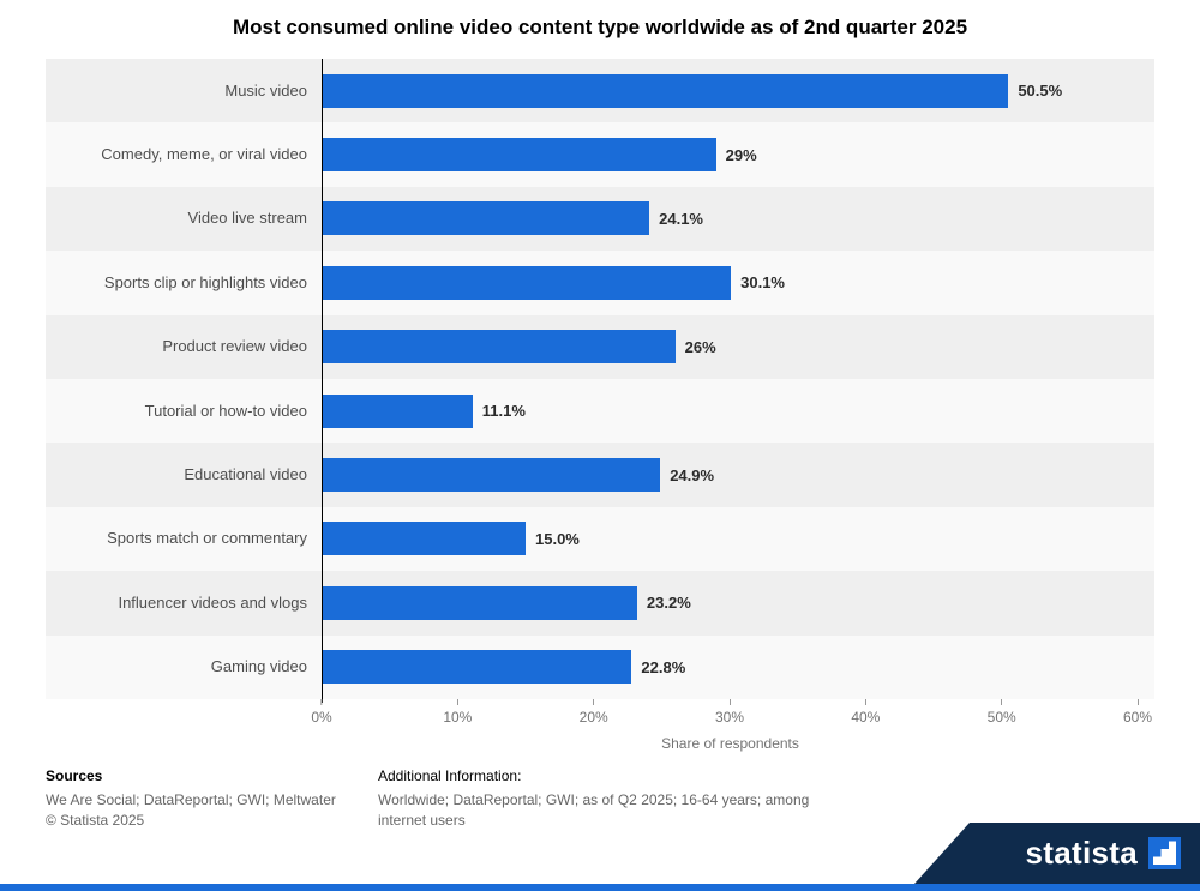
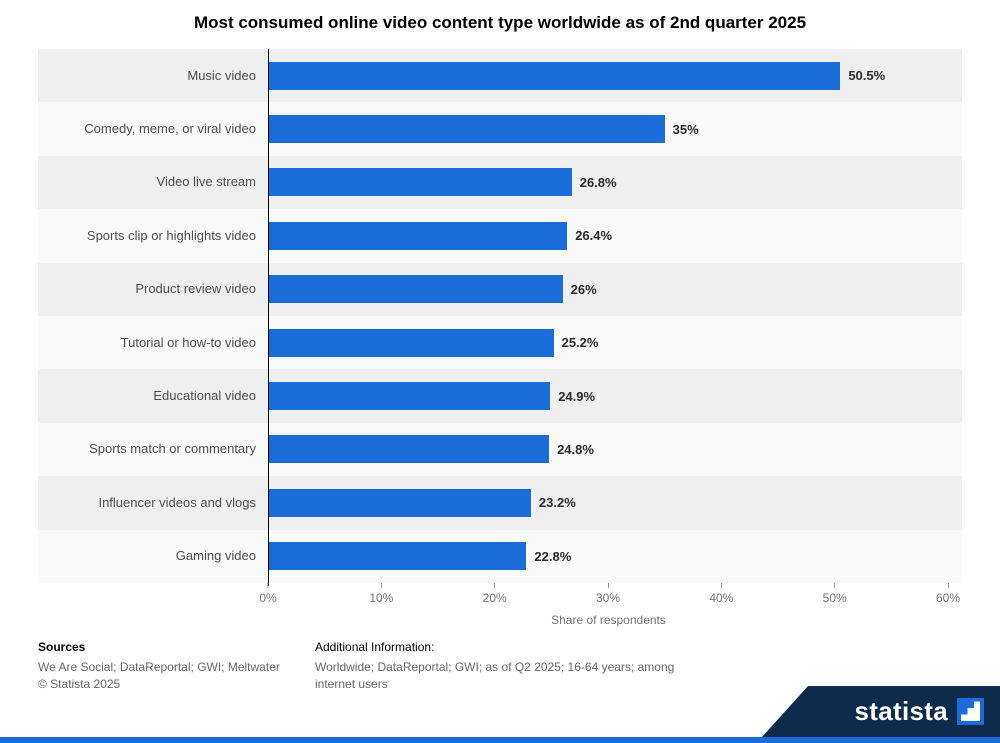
Comedy, meme, or viral video: 29% -> 35%
Video live stream: 24.1% -> 26.8%
Sports clip or highlights video: 30.1% -> 26.4%
Tutorial or how-to video: 11.1% -> 25.2%
Sports match or commentary: 15.0% -> 24.8%
